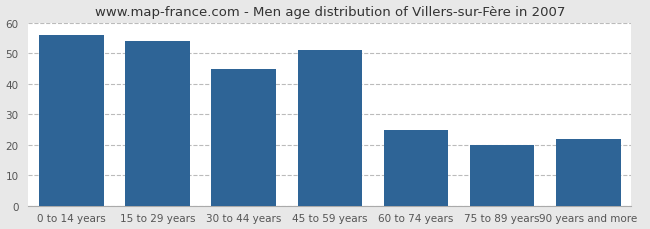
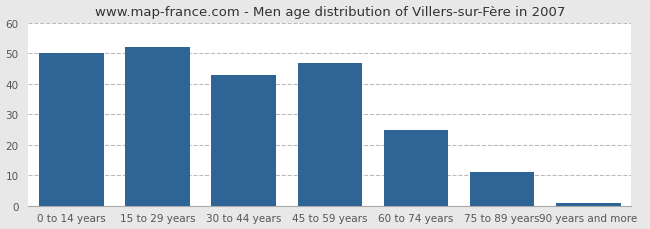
0 to 14 years: 56 -> 50
15 to 29 years: 54 -> 52
30 to 44 years: 45 -> 43
45 to 59 years: 51 -> 47
75 to 89 years: 20 -> 11
90 years and more: 22 -> 1
